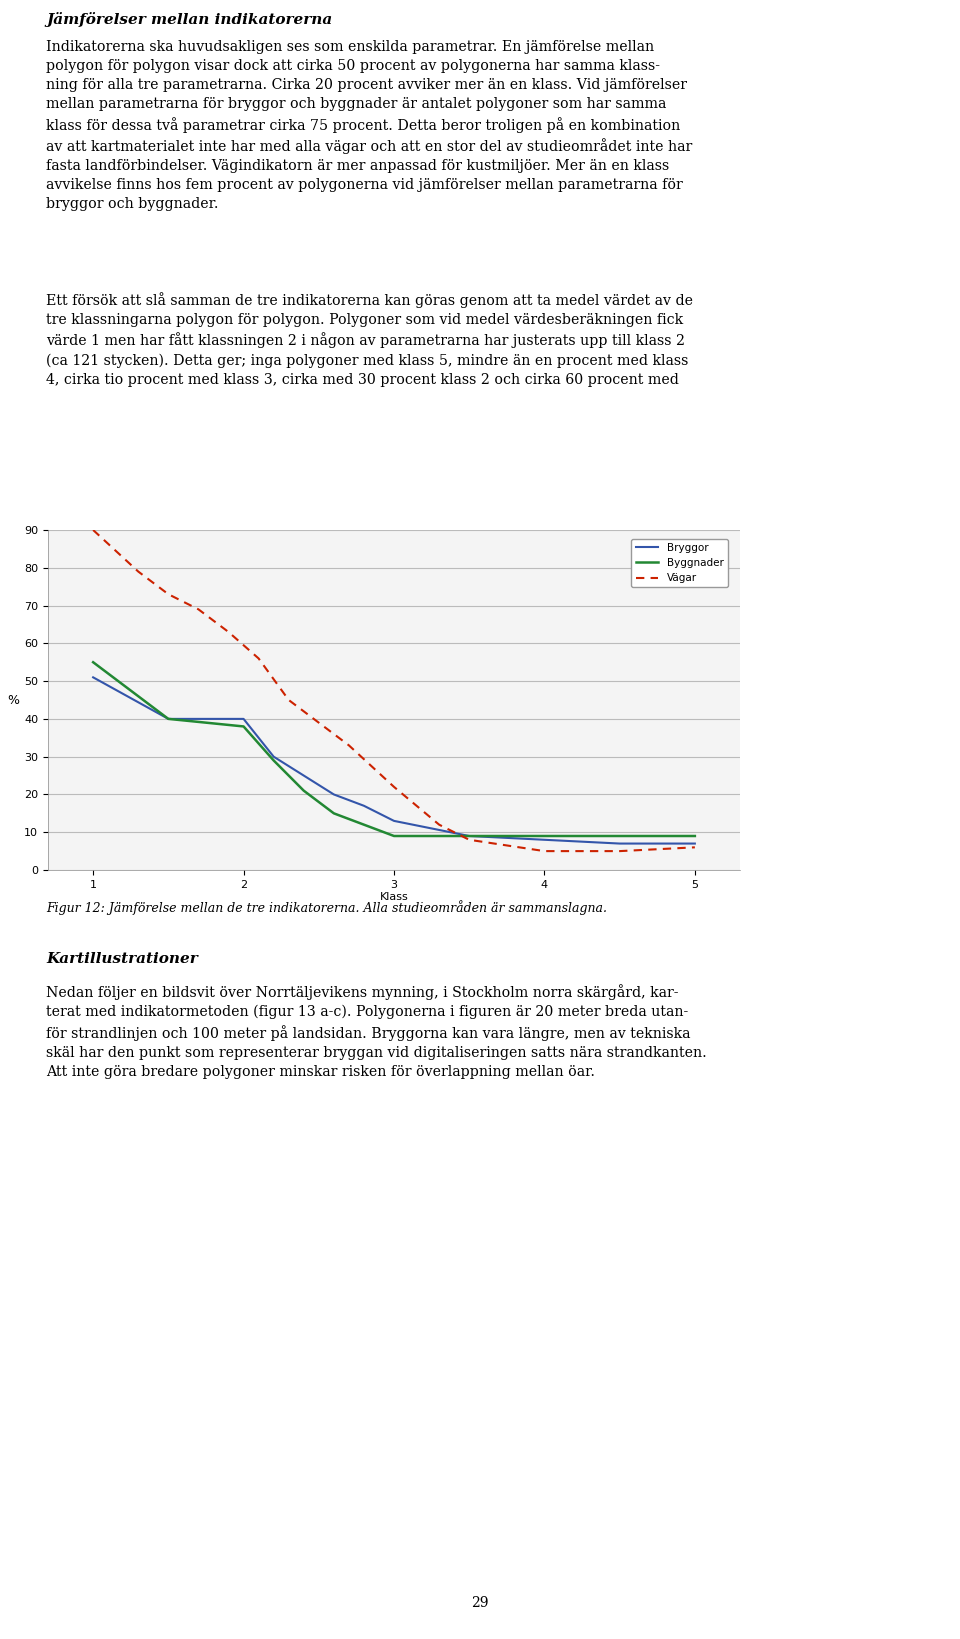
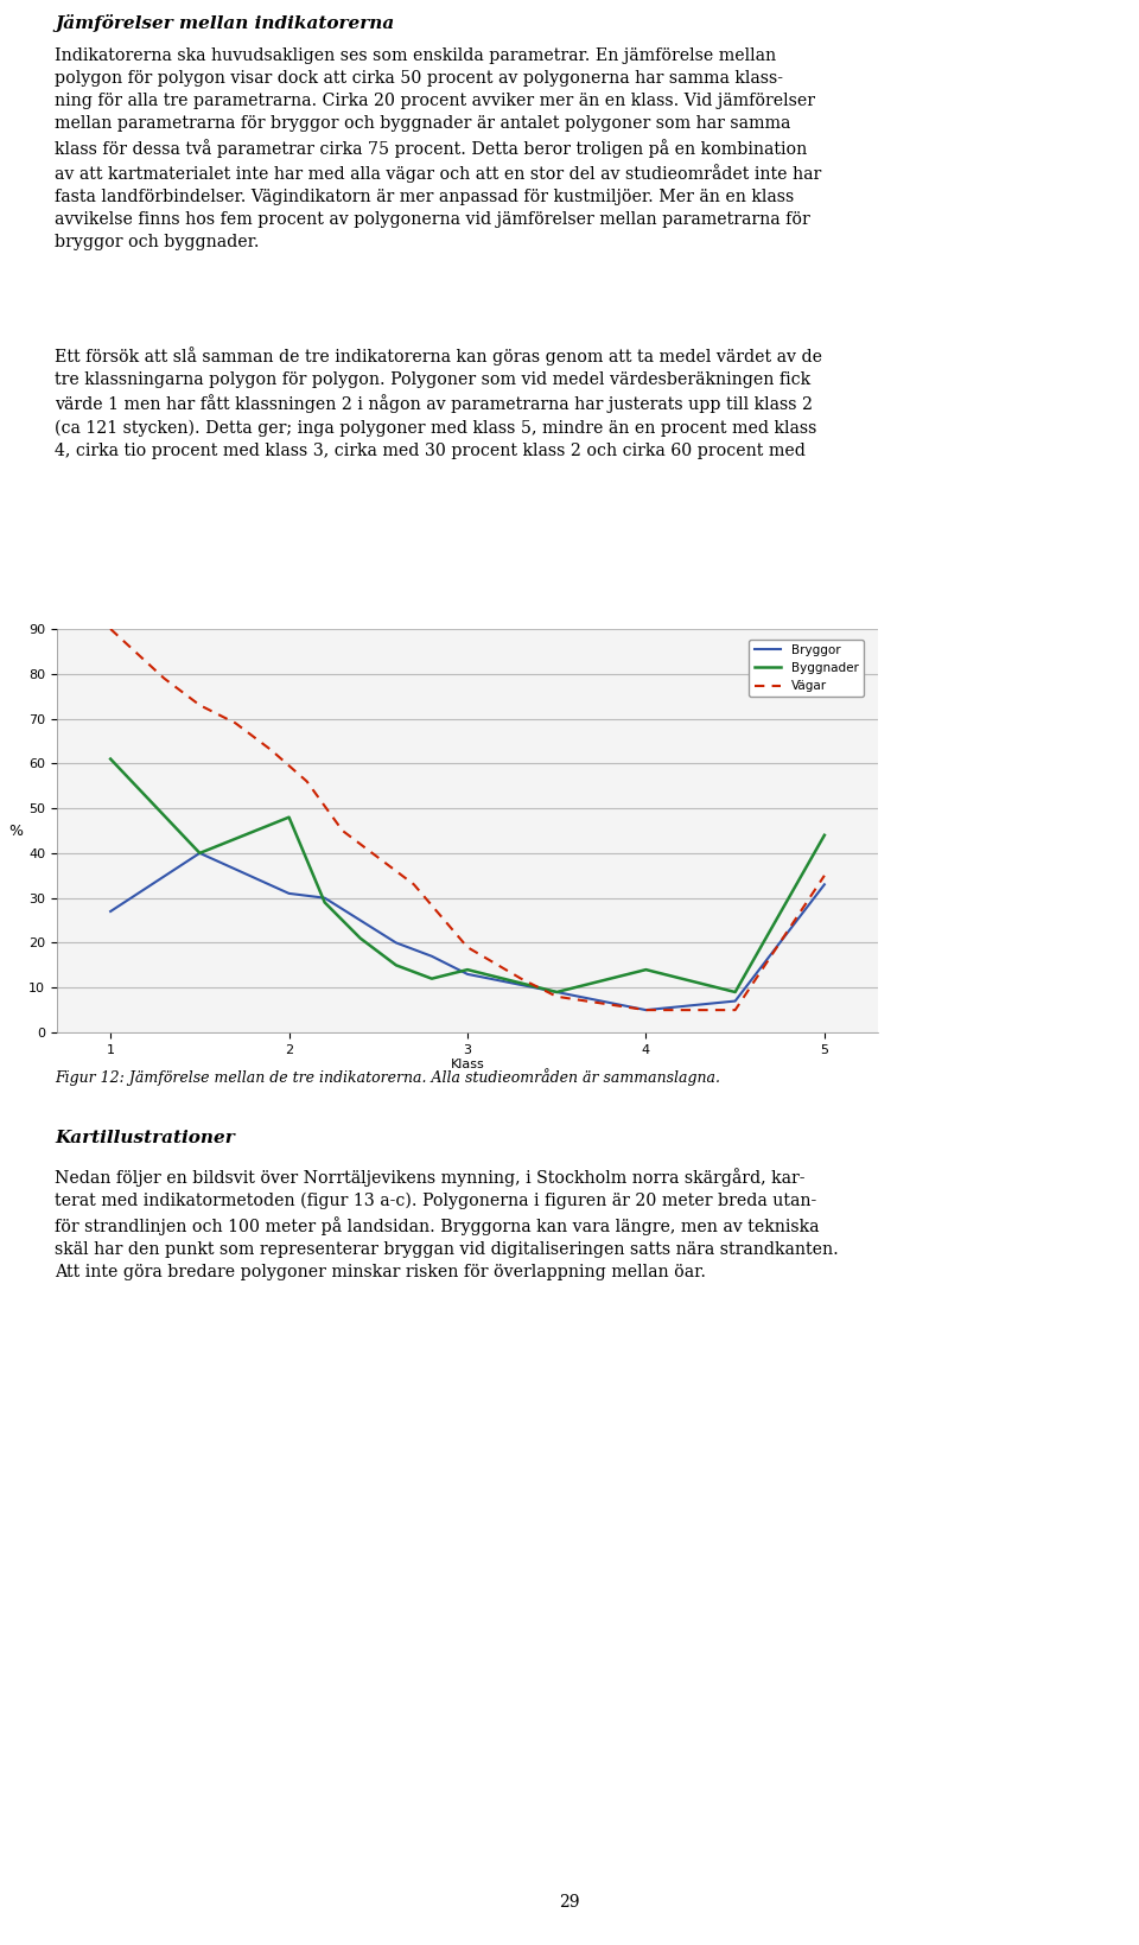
Bryggor/1: 51 -> 27
Byggnader/1: 55 -> 61
Bryggor/2: 40 -> 31
Byggnader/2: 38 -> 48
Byggnader/3: 9 -> 14
Vägar/3: 22 -> 19
Bryggor/4: 8 -> 5
Byggnader/4: 9 -> 14
Bryggor/5: 7 -> 33
Byggnader/5: 9 -> 44
Vägar/5: 6 -> 35
